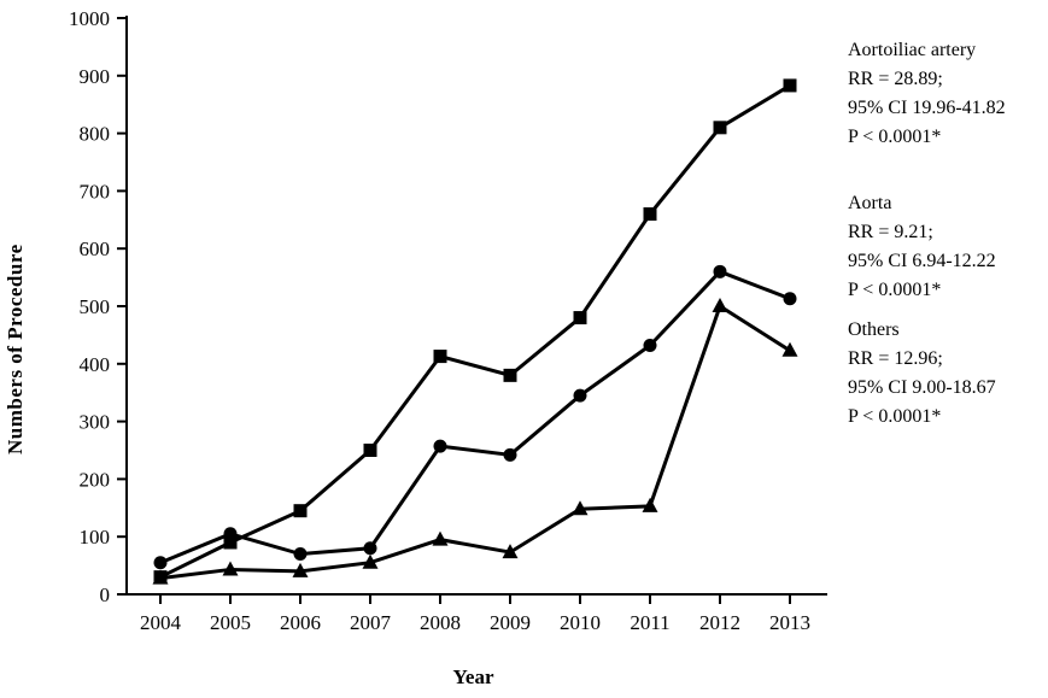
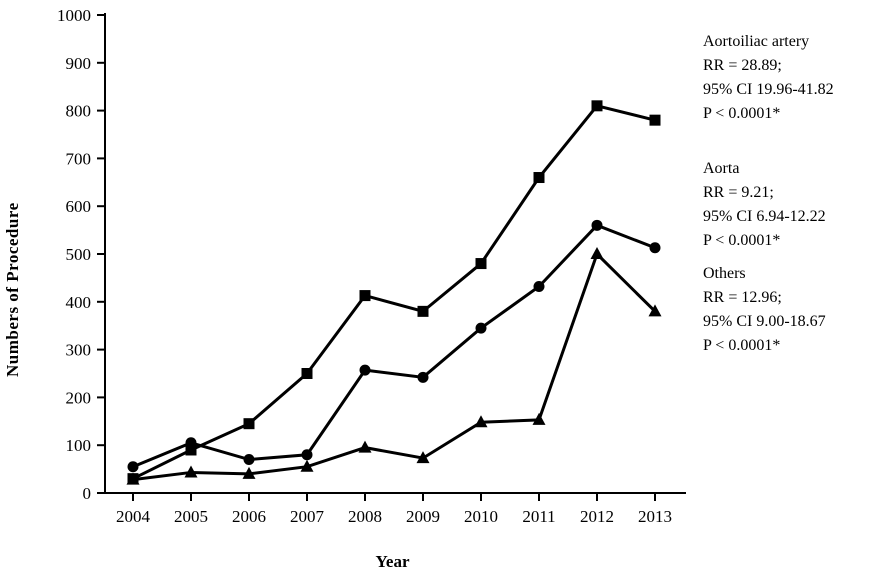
Aortoiliac artery/2013: 880 -> 780
Others/2013: 420 -> 380
